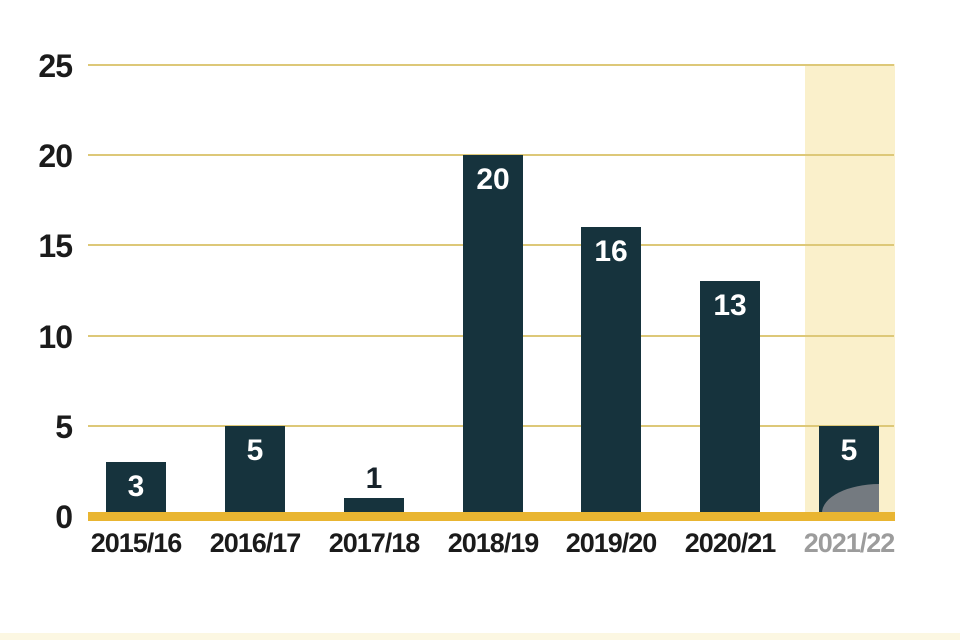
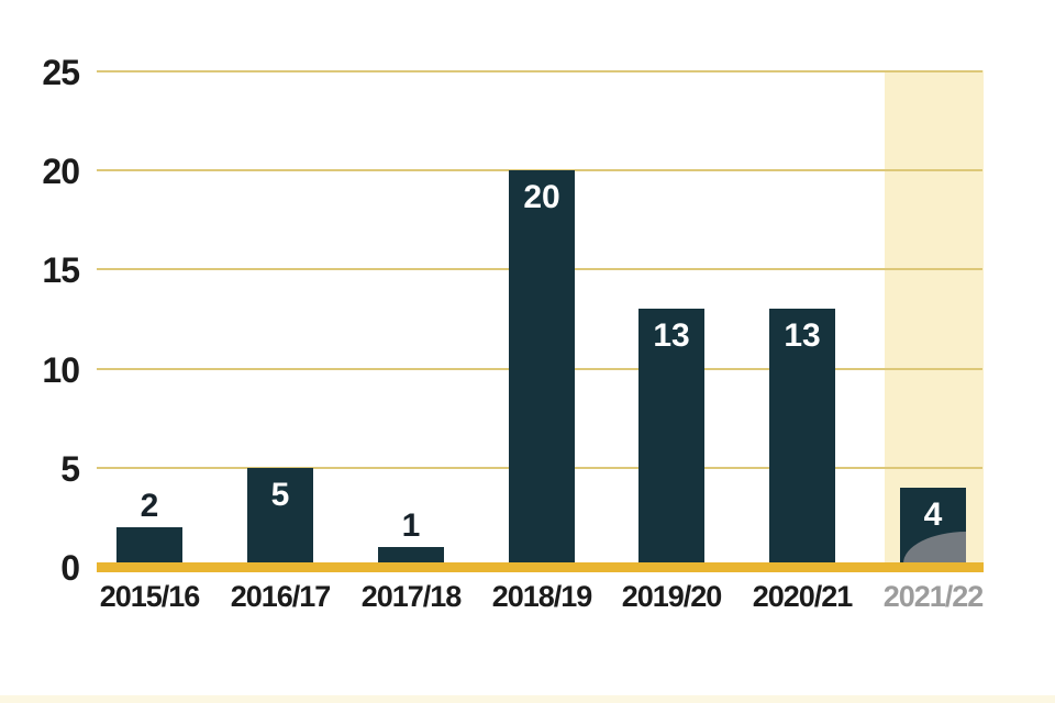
2015/16: 3 -> 2
2019/20: 16 -> 13
2021/22: 5 -> 4
